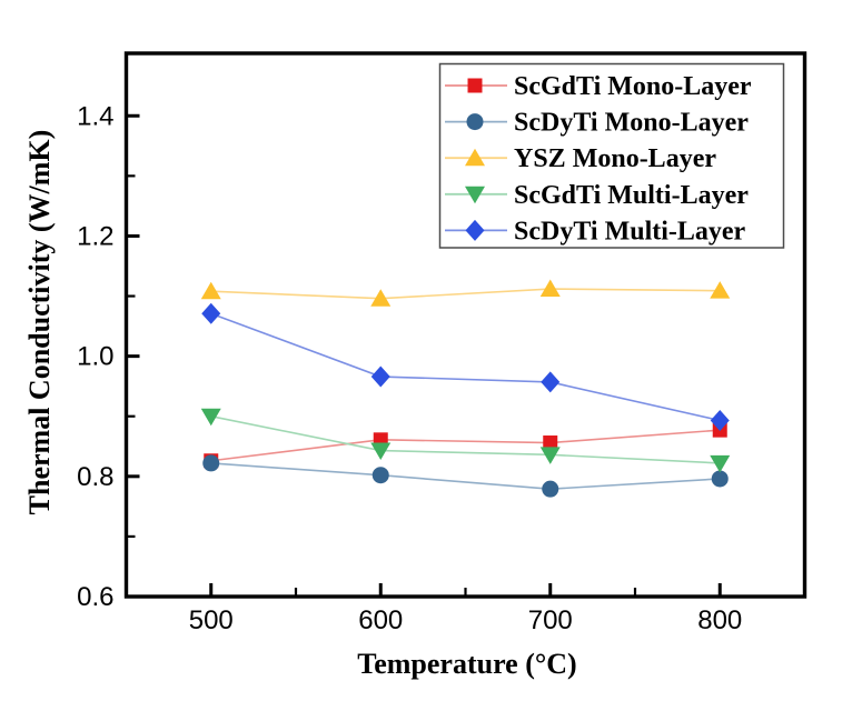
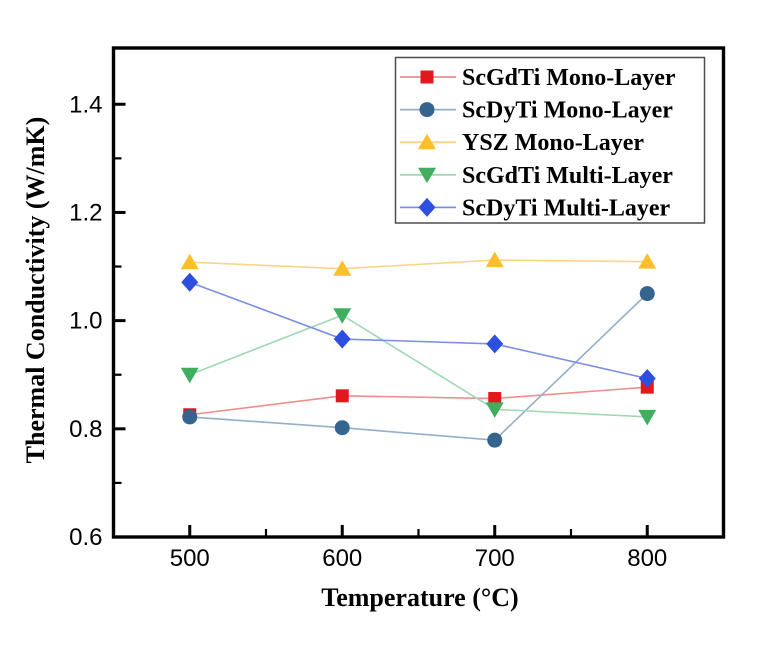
ScGdTi Multi-Layer/600: 0.84 -> 1.01
ScDyTi Mono-Layer/800: 0.80 -> 1.05
